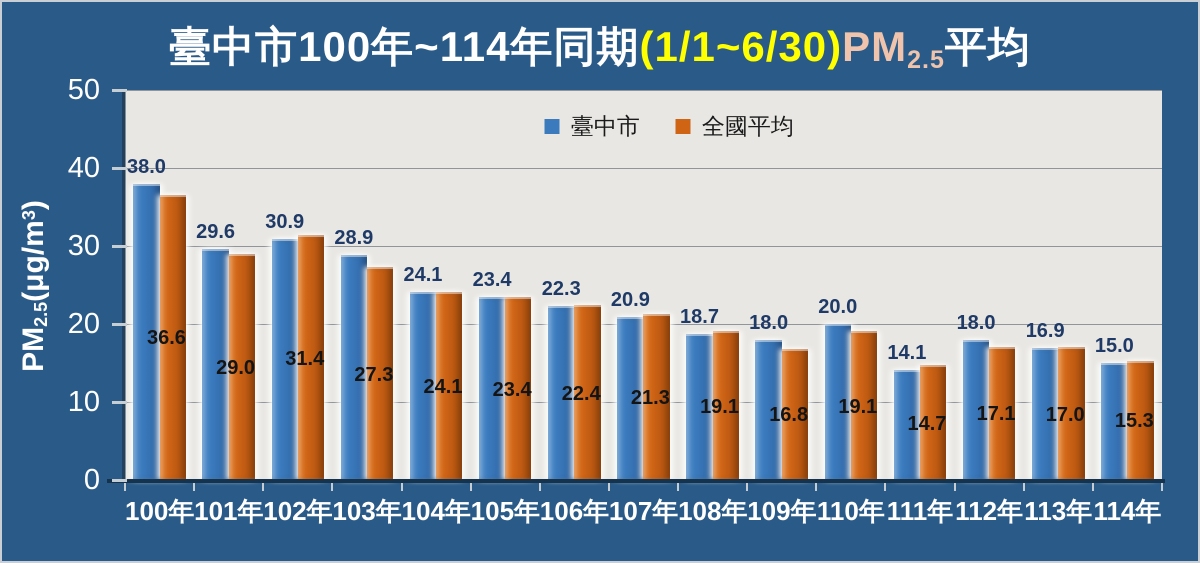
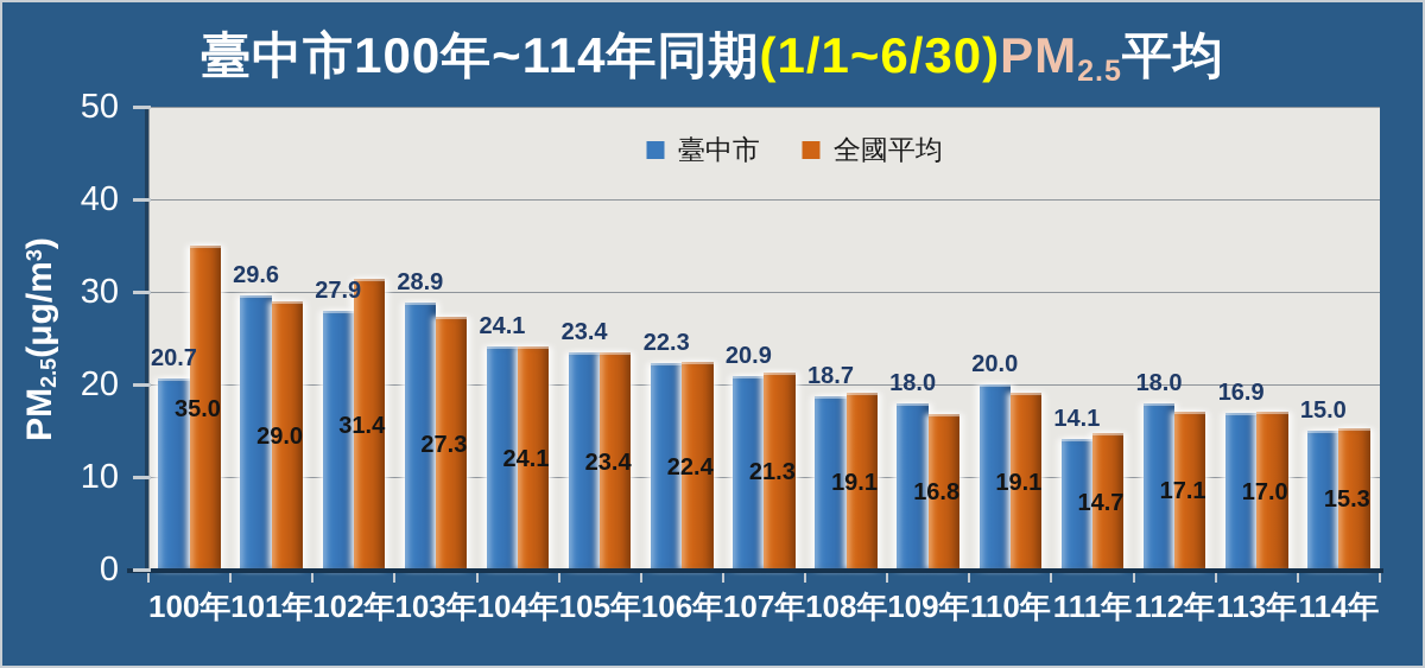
臺中市/100年: 38.0 -> 20.7
全國平均/100年: 36.6 -> 35.0
臺中市/102年: 30.9 -> 27.9
